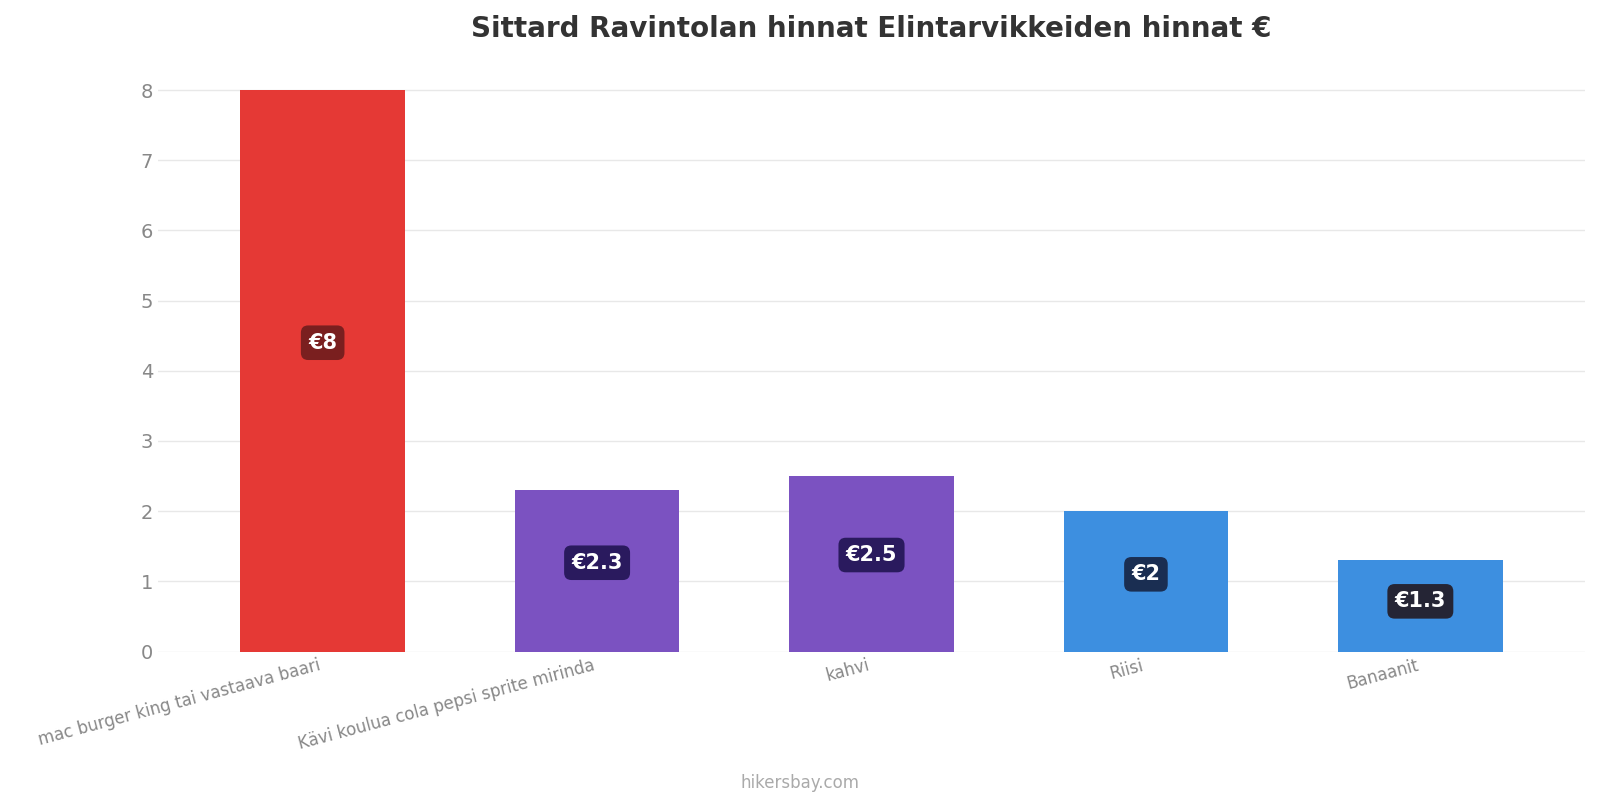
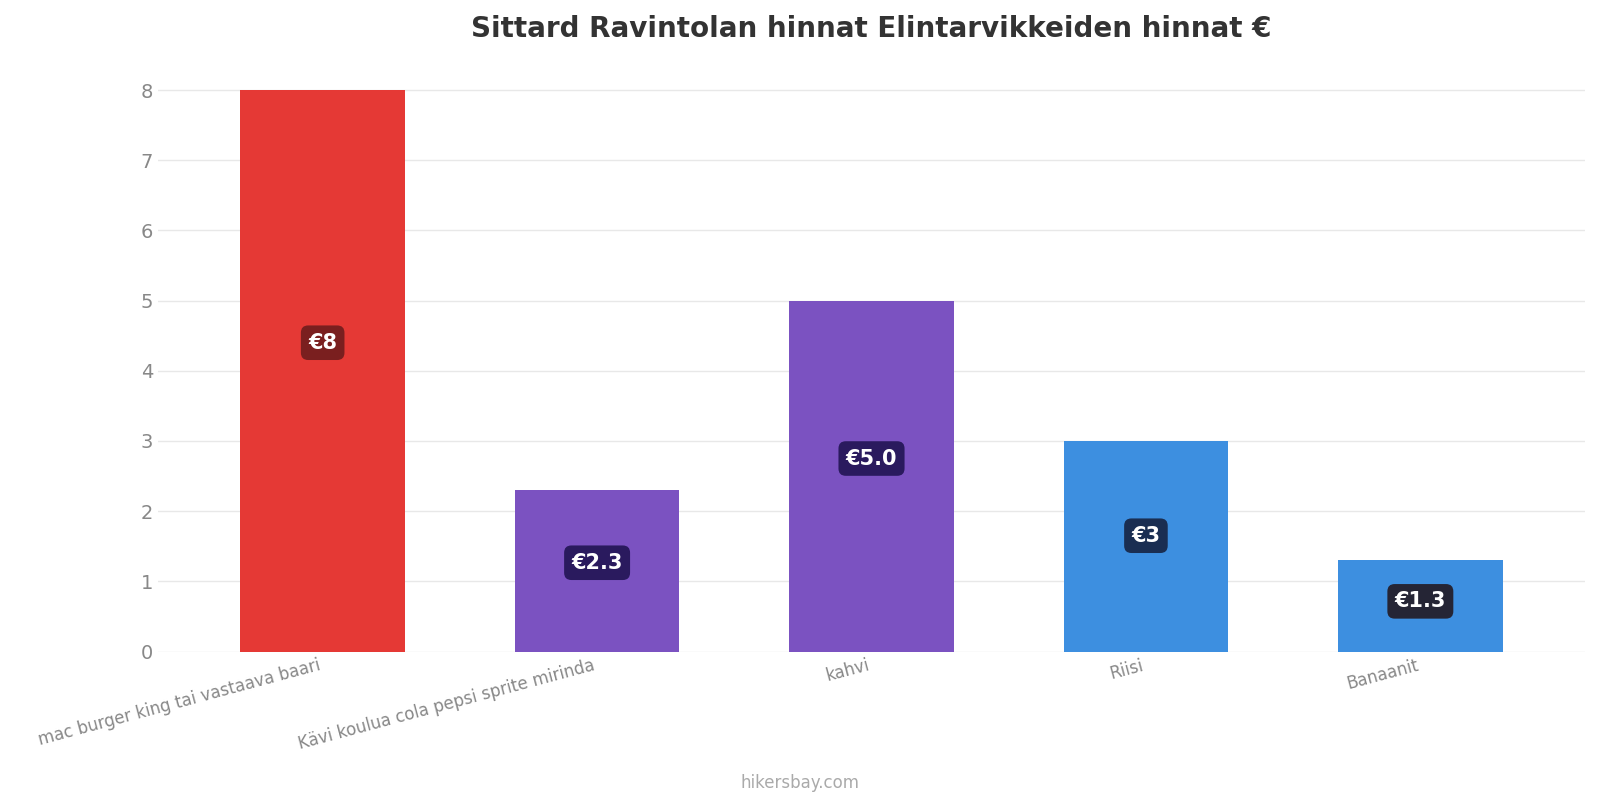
kahvi: €2.5 -> €5.0
Riisi: €2 -> €3
